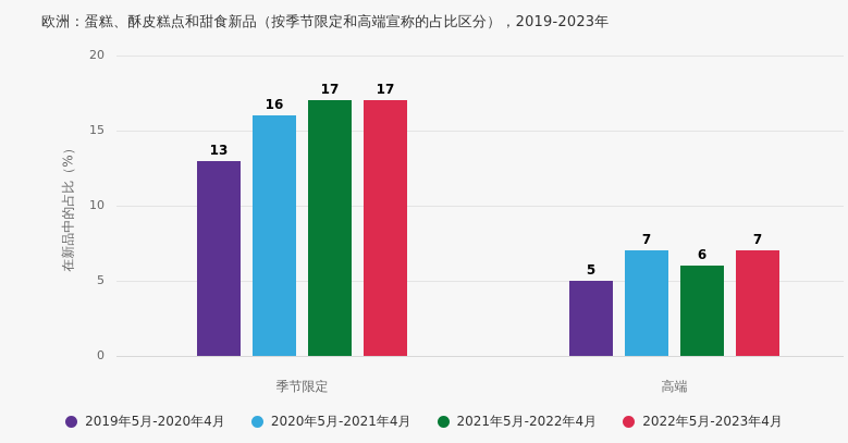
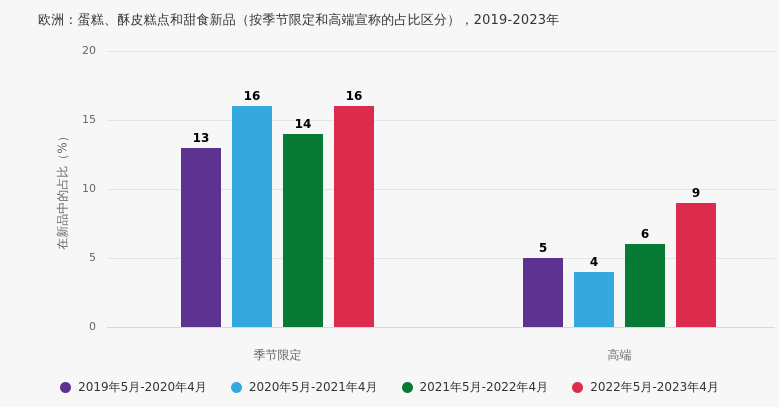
2021年5月-2022年4月/季节限定: 17 -> 14
2022年5月-2023年4月/季节限定: 17 -> 16
2020年5月-2021年4月/高端: 7 -> 4
2022年5月-2023年4月/高端: 7 -> 9
